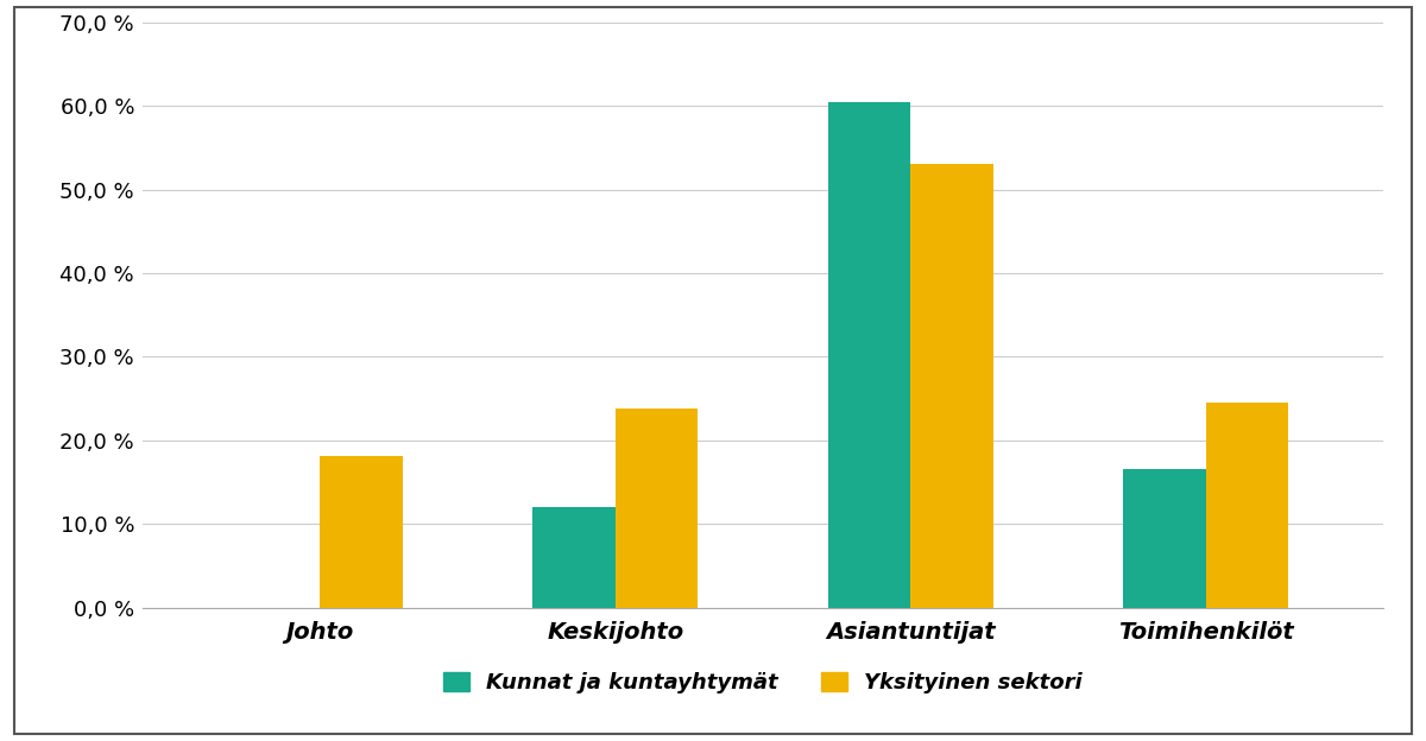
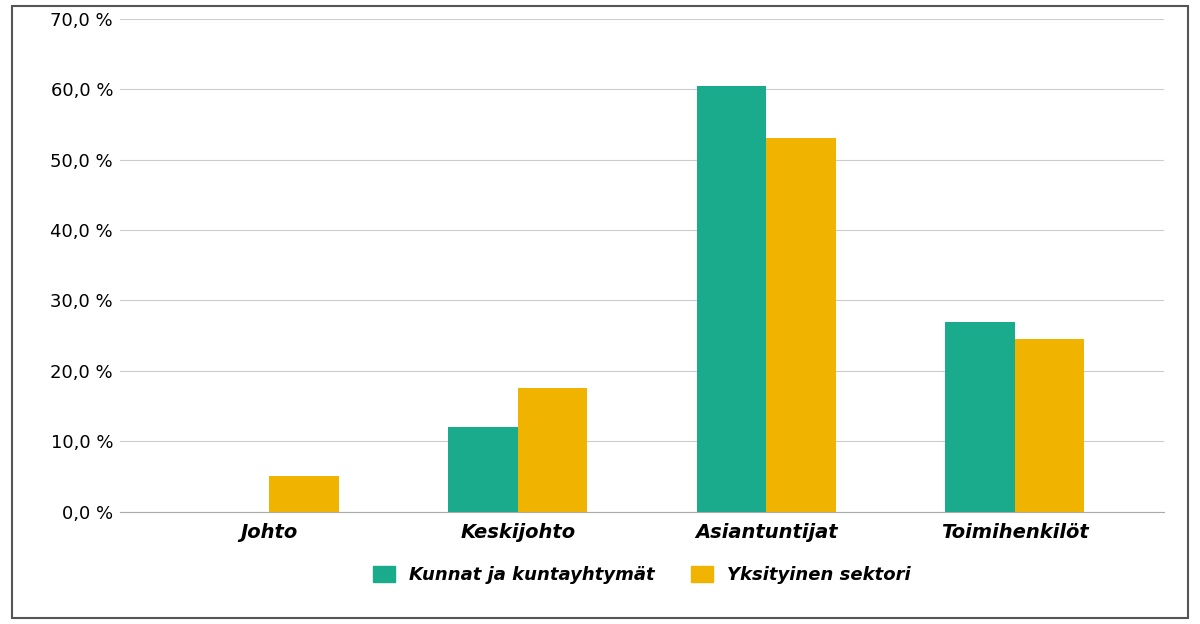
Yksityinen sektori/Johto: 18,2 % -> 5,0 %
Yksityinen sektori/Keskijohto: 23,8 % -> 17,5 %
Kunnat ja kuntayhtymät/Toimihenkilöt: 16,6 % -> 27,0 %
